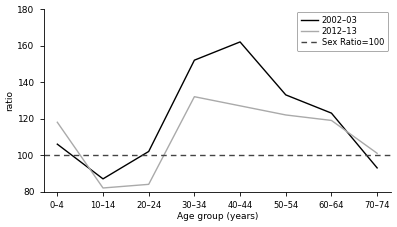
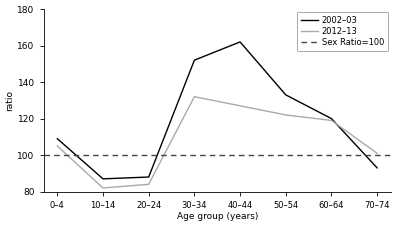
2002–03/0–4: 106 -> 109
2012–13/0–4: 118 -> 105
2002–03/20–24: 102 -> 88
2002–03/60–64: 123 -> 120
